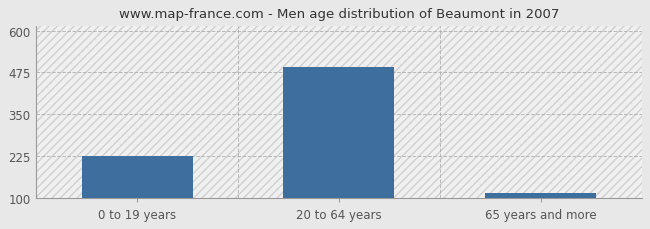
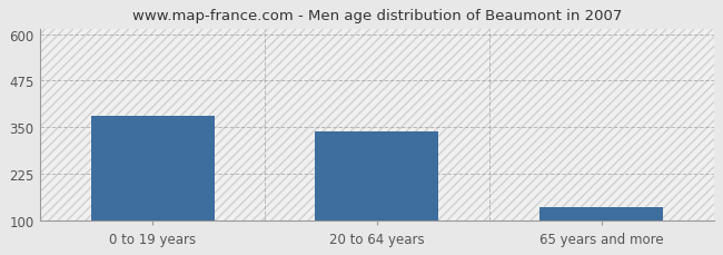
0 to 19 years: 225 -> 380
20 to 64 years: 490 -> 340
65 years and more: 115 -> 135
